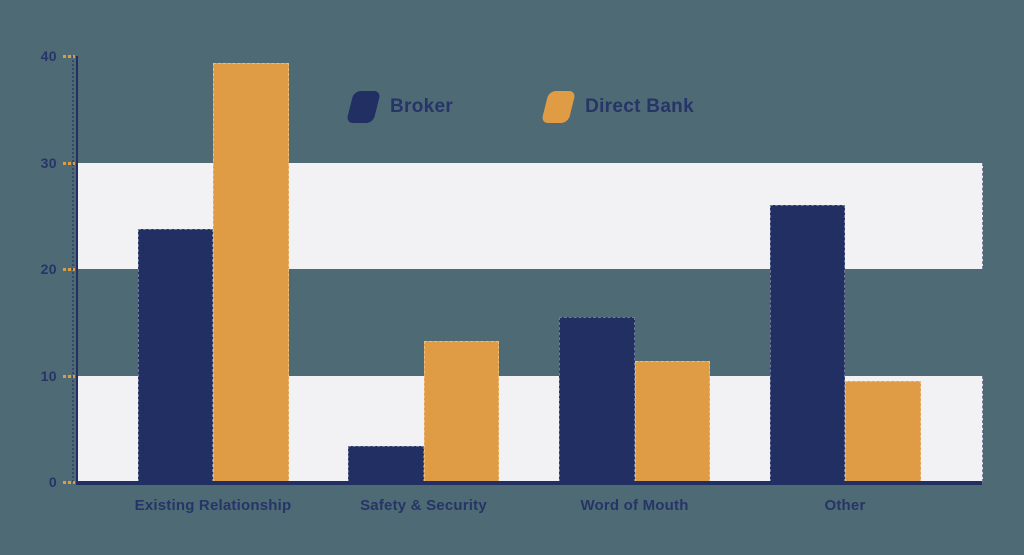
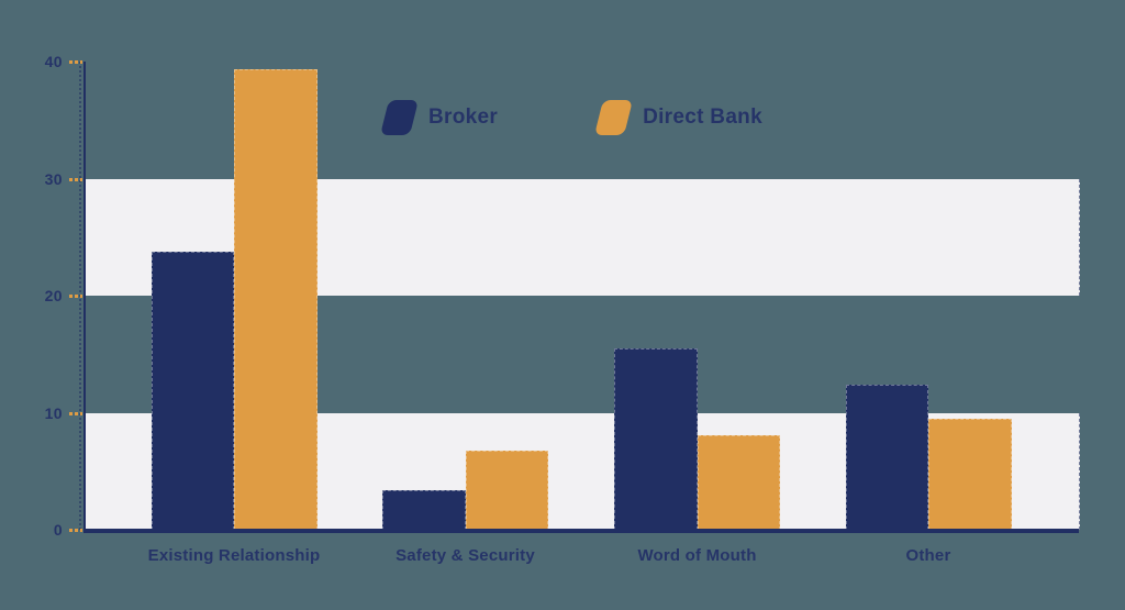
Direct Bank/Safety & Security: 13.2 -> 6.8
Direct Bank/Word of Mouth: 11.4 -> 8.1
Broker/Other: 26.0 -> 12.4
